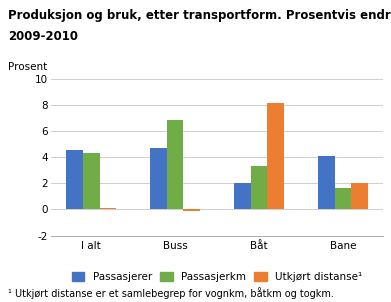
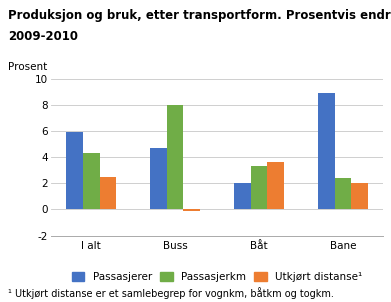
Passasjerer/I alt: 4.5 -> 5.9
Utkjørt distanse¹/I alt: 0.1 -> 2.5
Passasjerkm/Buss: 6.8 -> 8.0
Utkjørt distanse¹/Båt: 8.1 -> 3.6
Passasjerer/Bane: 4.1 -> 8.9
Passasjerkm/Bane: 1.6 -> 2.4
